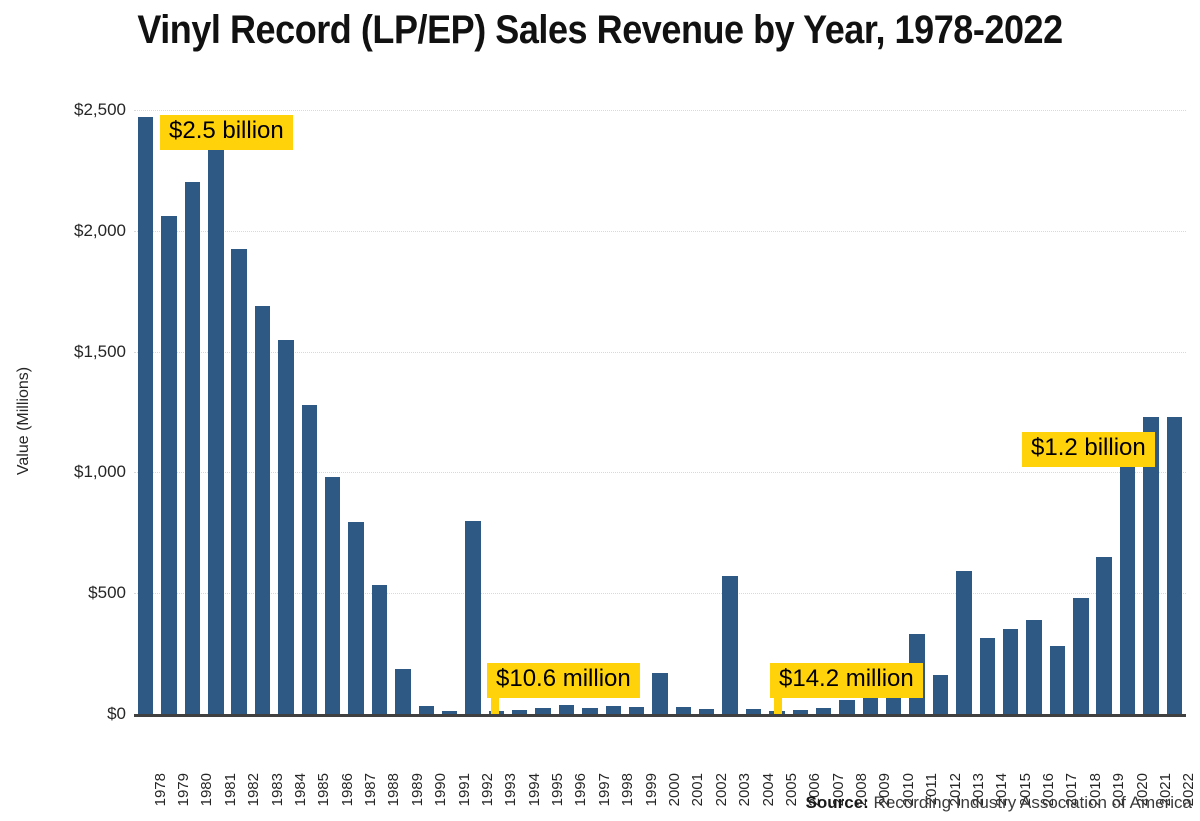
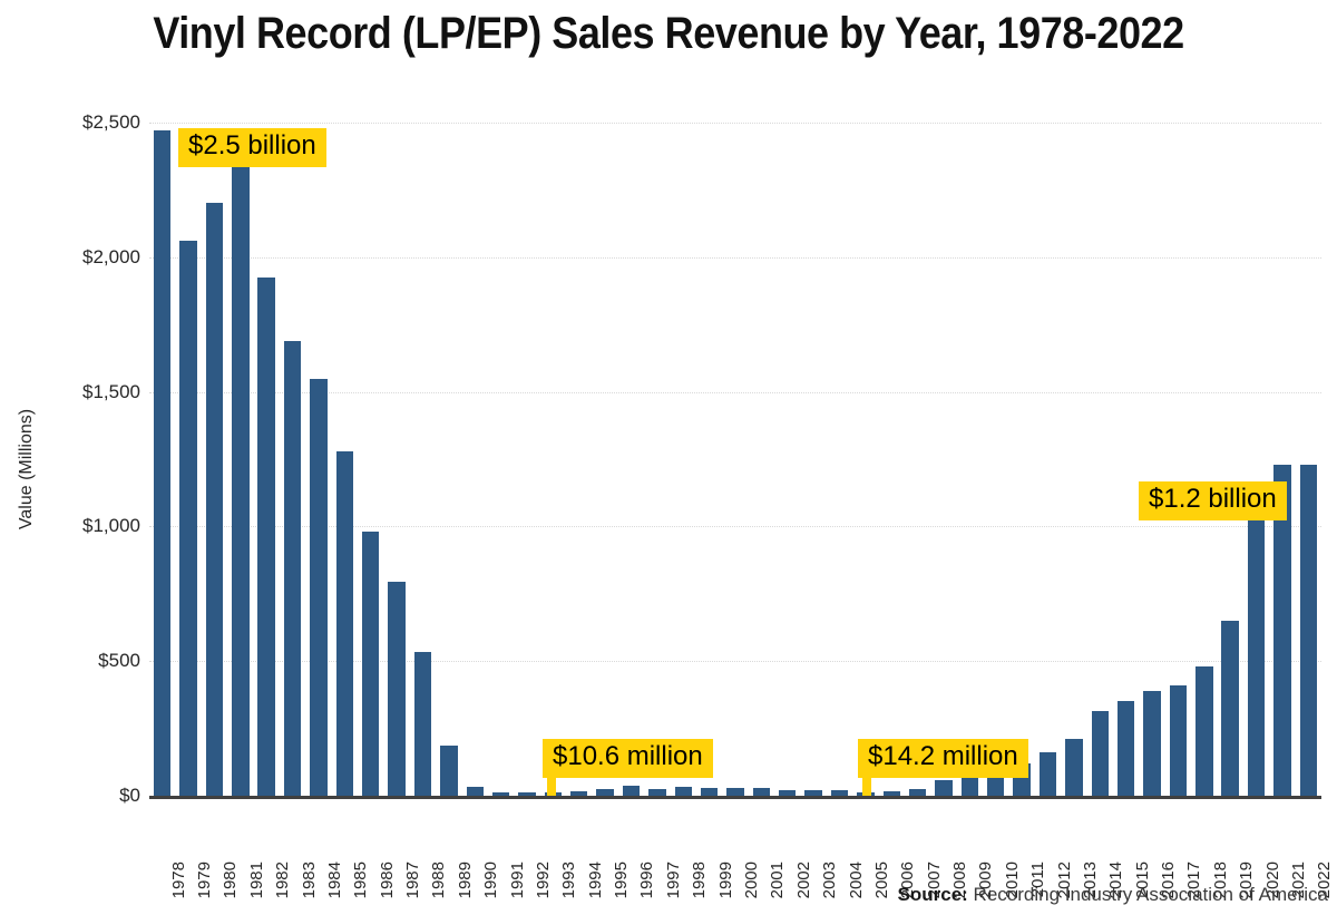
1992: $800 -> $10
2000: $170 -> $30
2003: $570 -> $20
2010: $210 -> $90
2011: $330 -> $120
2013: $590 -> $210
2017: $280 -> $410
